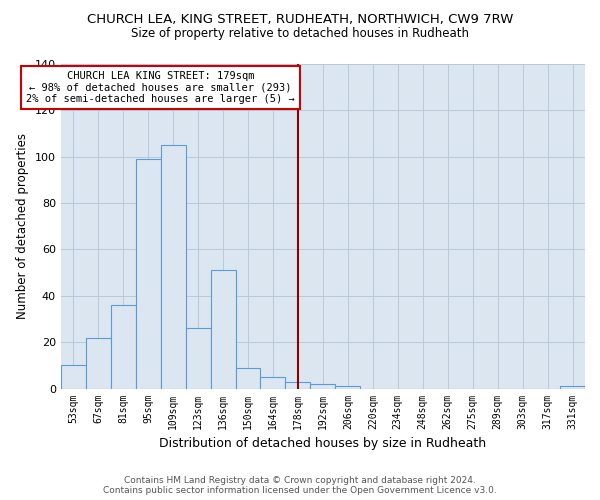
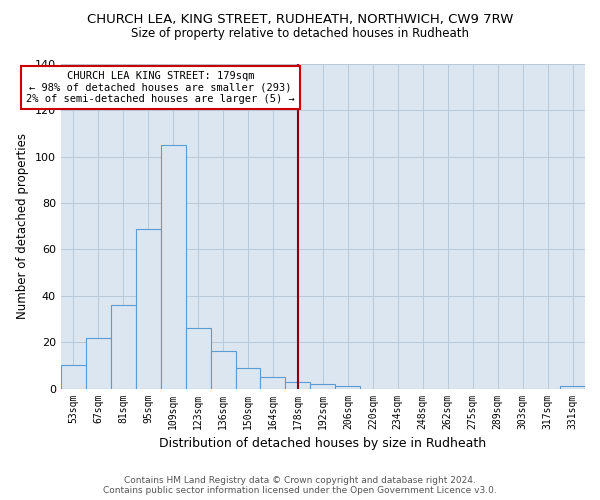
95sqm: 99 -> 69
136sqm: 51 -> 16
